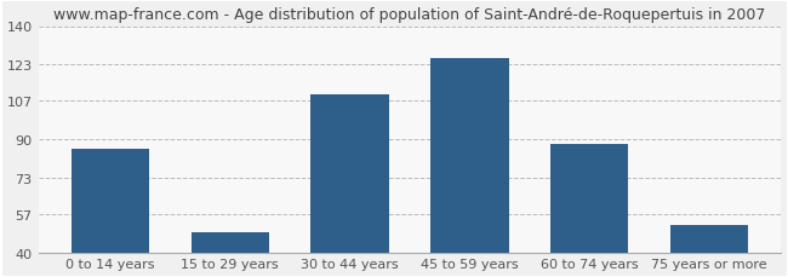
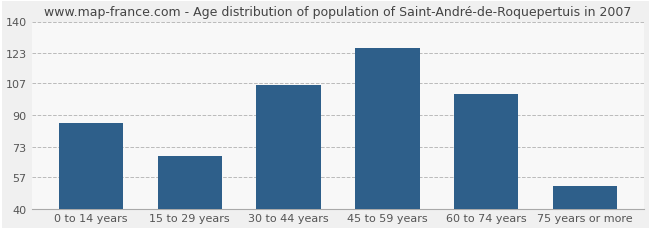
15 to 29 years: 49 -> 68
30 to 44 years: 110 -> 106
60 to 74 years: 88 -> 101
